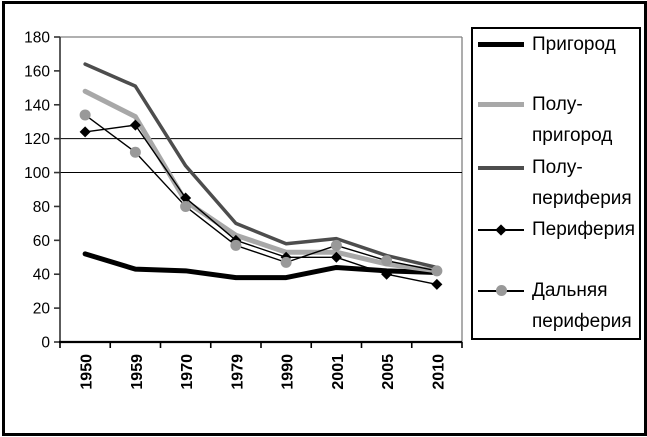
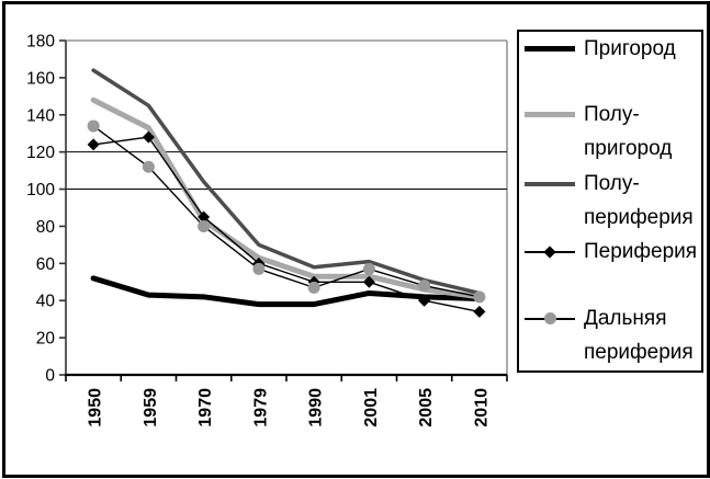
Полу-периферия/1959: 151 -> 145
